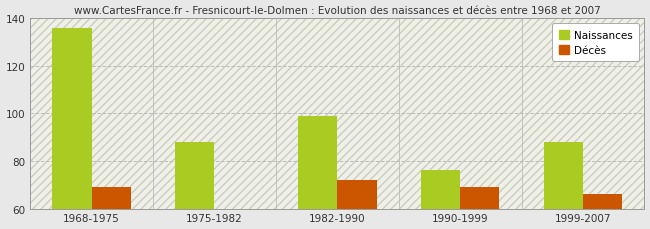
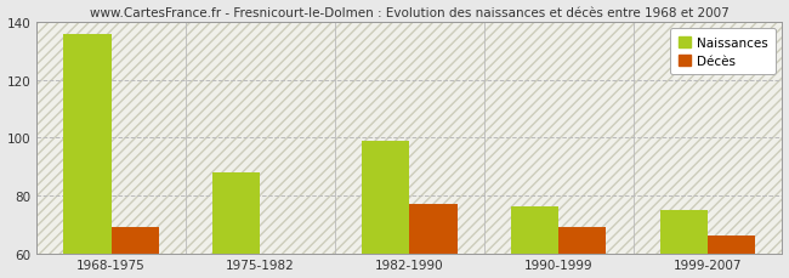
Décès/1982-1990: 72 -> 77
Naissances/1999-2007: 88 -> 75
